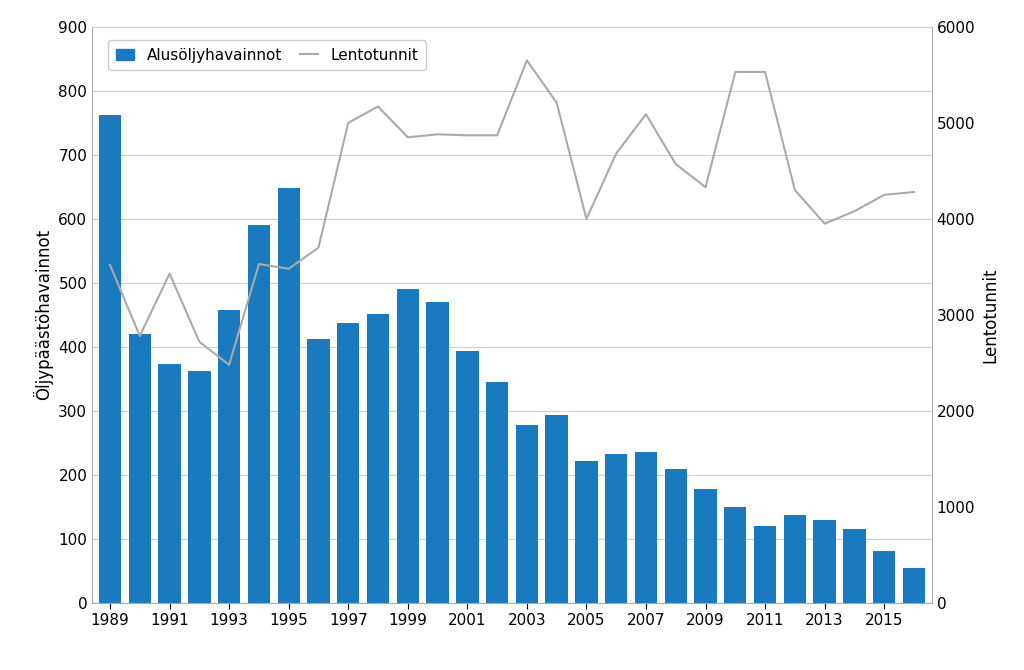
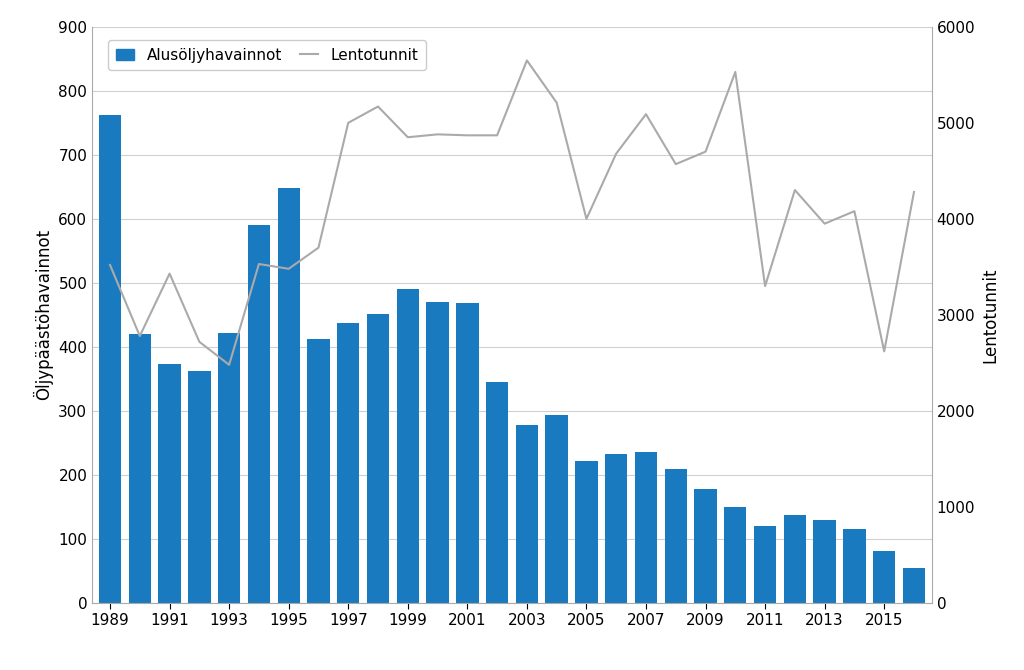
Alusöljyhavainnot/1993: 458 -> 422
Alusöljyhavainnot/2001: 393 -> 468
Lentotunnit/2009: 4330 -> 4700
Lentotunnit/2011: 5530 -> 3300
Lentotunnit/2015: 4250 -> 2620
